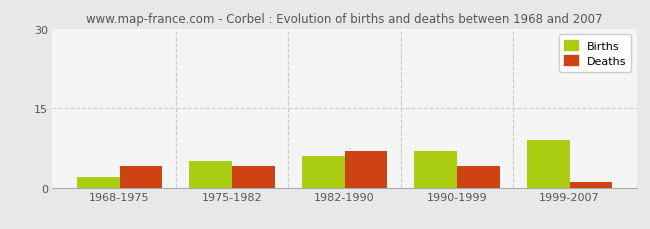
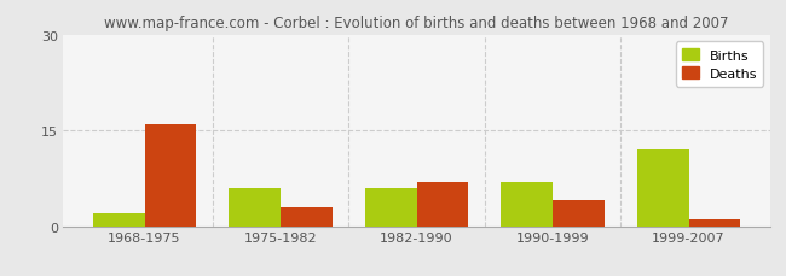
Deaths/1968-1975: 4 -> 16
Births/1975-1982: 5 -> 6
Deaths/1975-1982: 4 -> 3
Births/1999-2007: 9 -> 12
